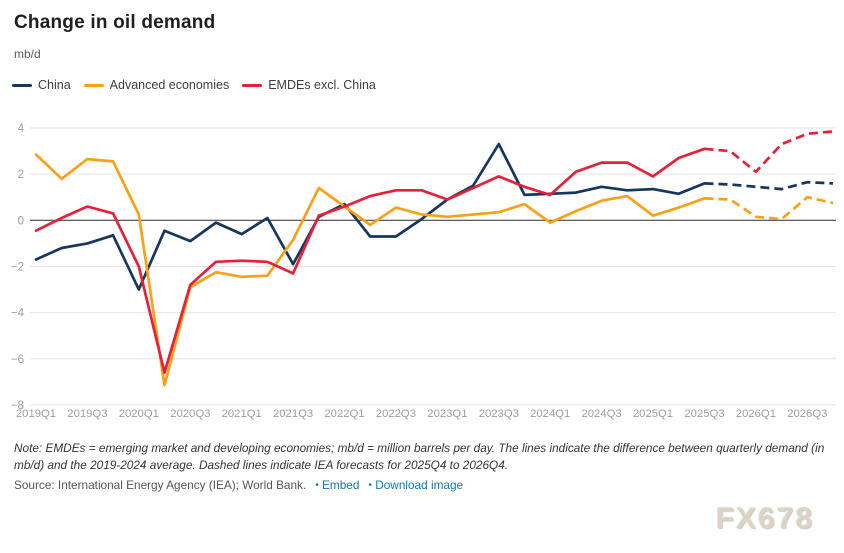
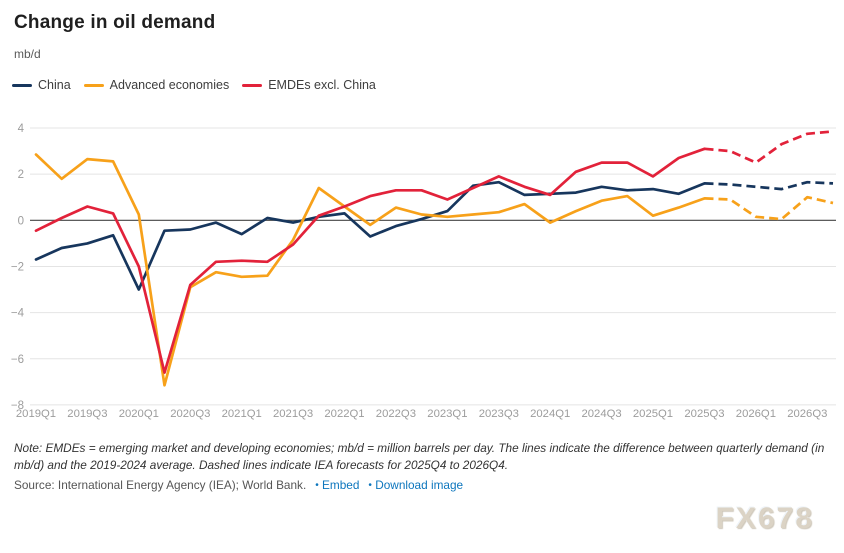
China/2020Q3: -0.9 -> -0.4
China/2021Q3: -1.9 -> -0.1
EMDEs excl. China/2021Q3: -2.3 -> -1.1
China/2022Q1: 0.7 -> 0.3
China/2022Q3: -0.7 -> -0.2
China/2023Q1: 0.9 -> 0.4
China/2023Q3: 3.3 -> 1.6
EMDEs excl. China/2026Q1: 2.1 -> 2.5
